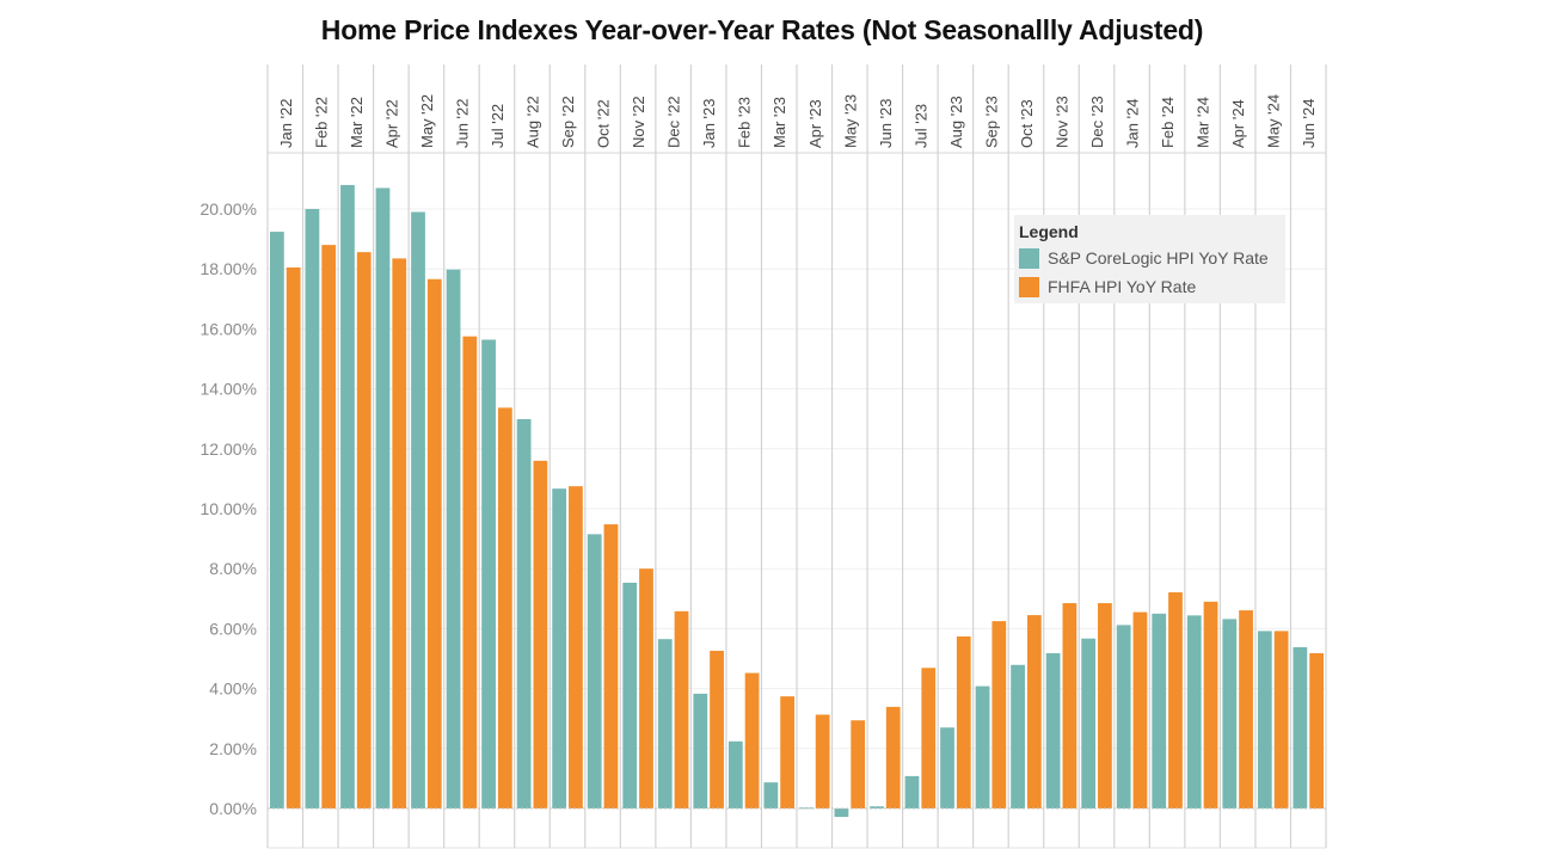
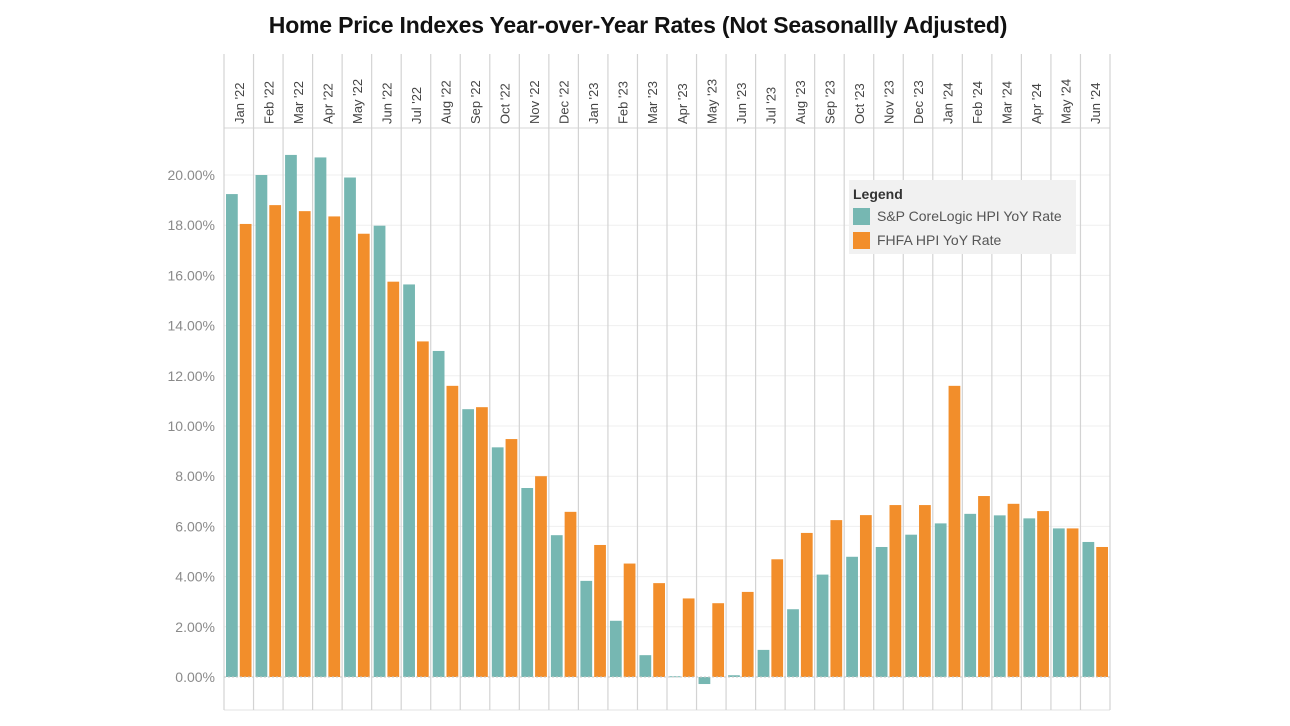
FHFA HPI YoY Rate/Jan '24: 6.5% -> 11.6%
